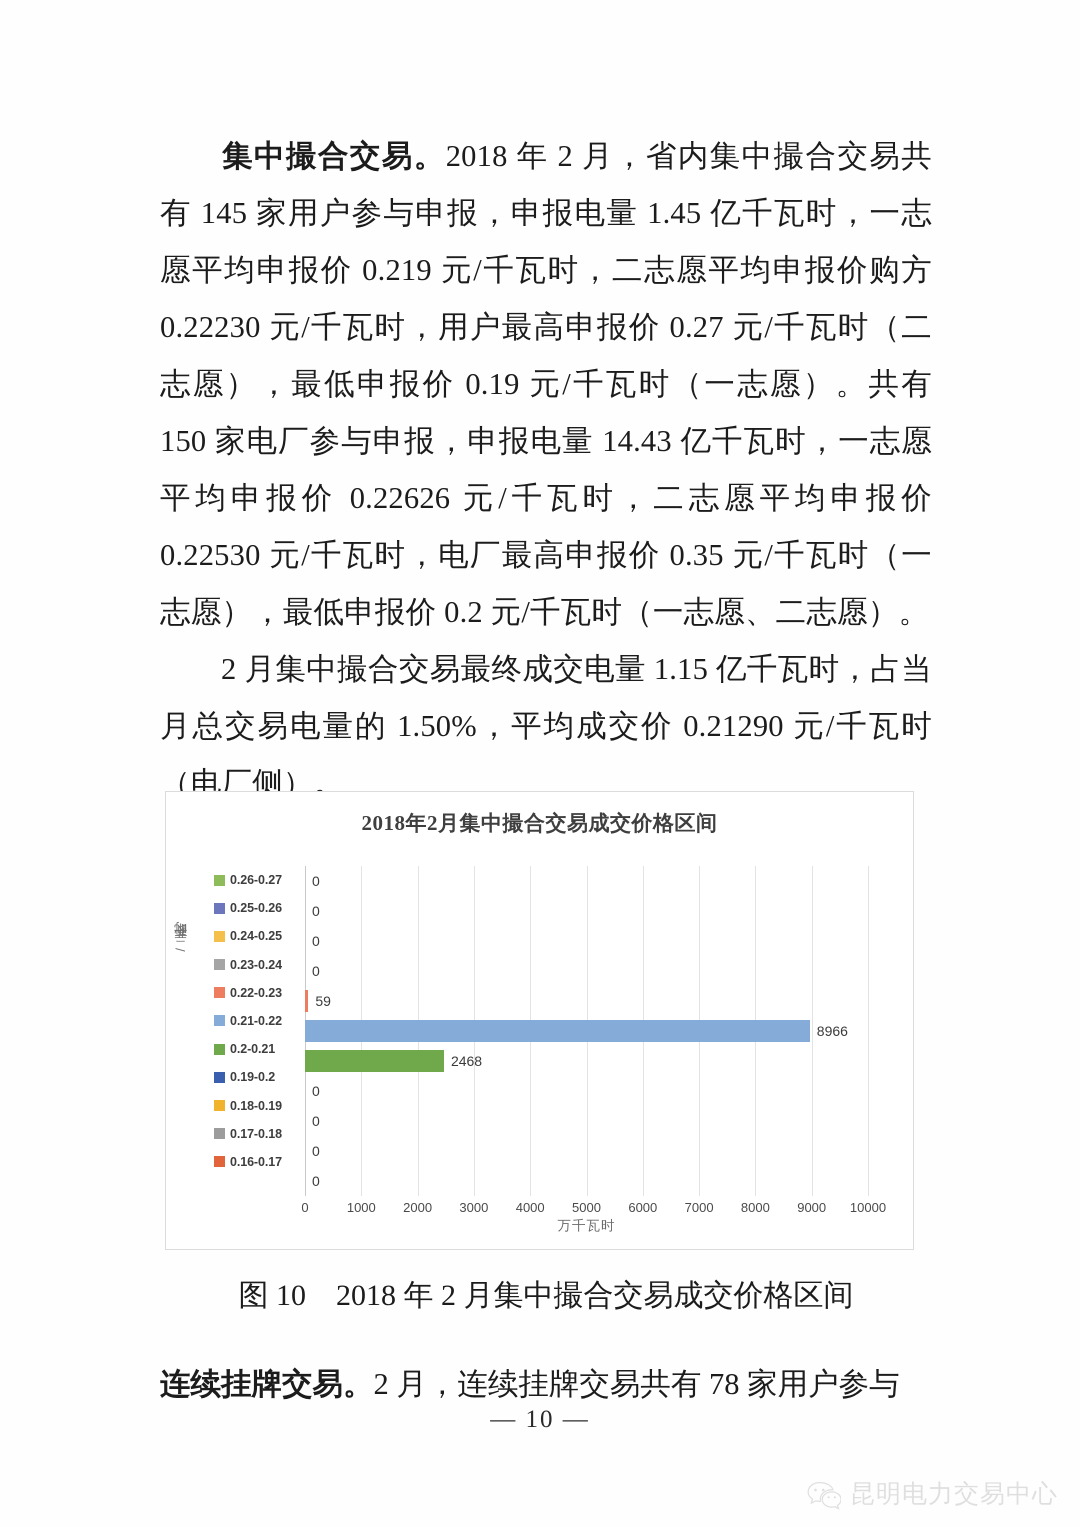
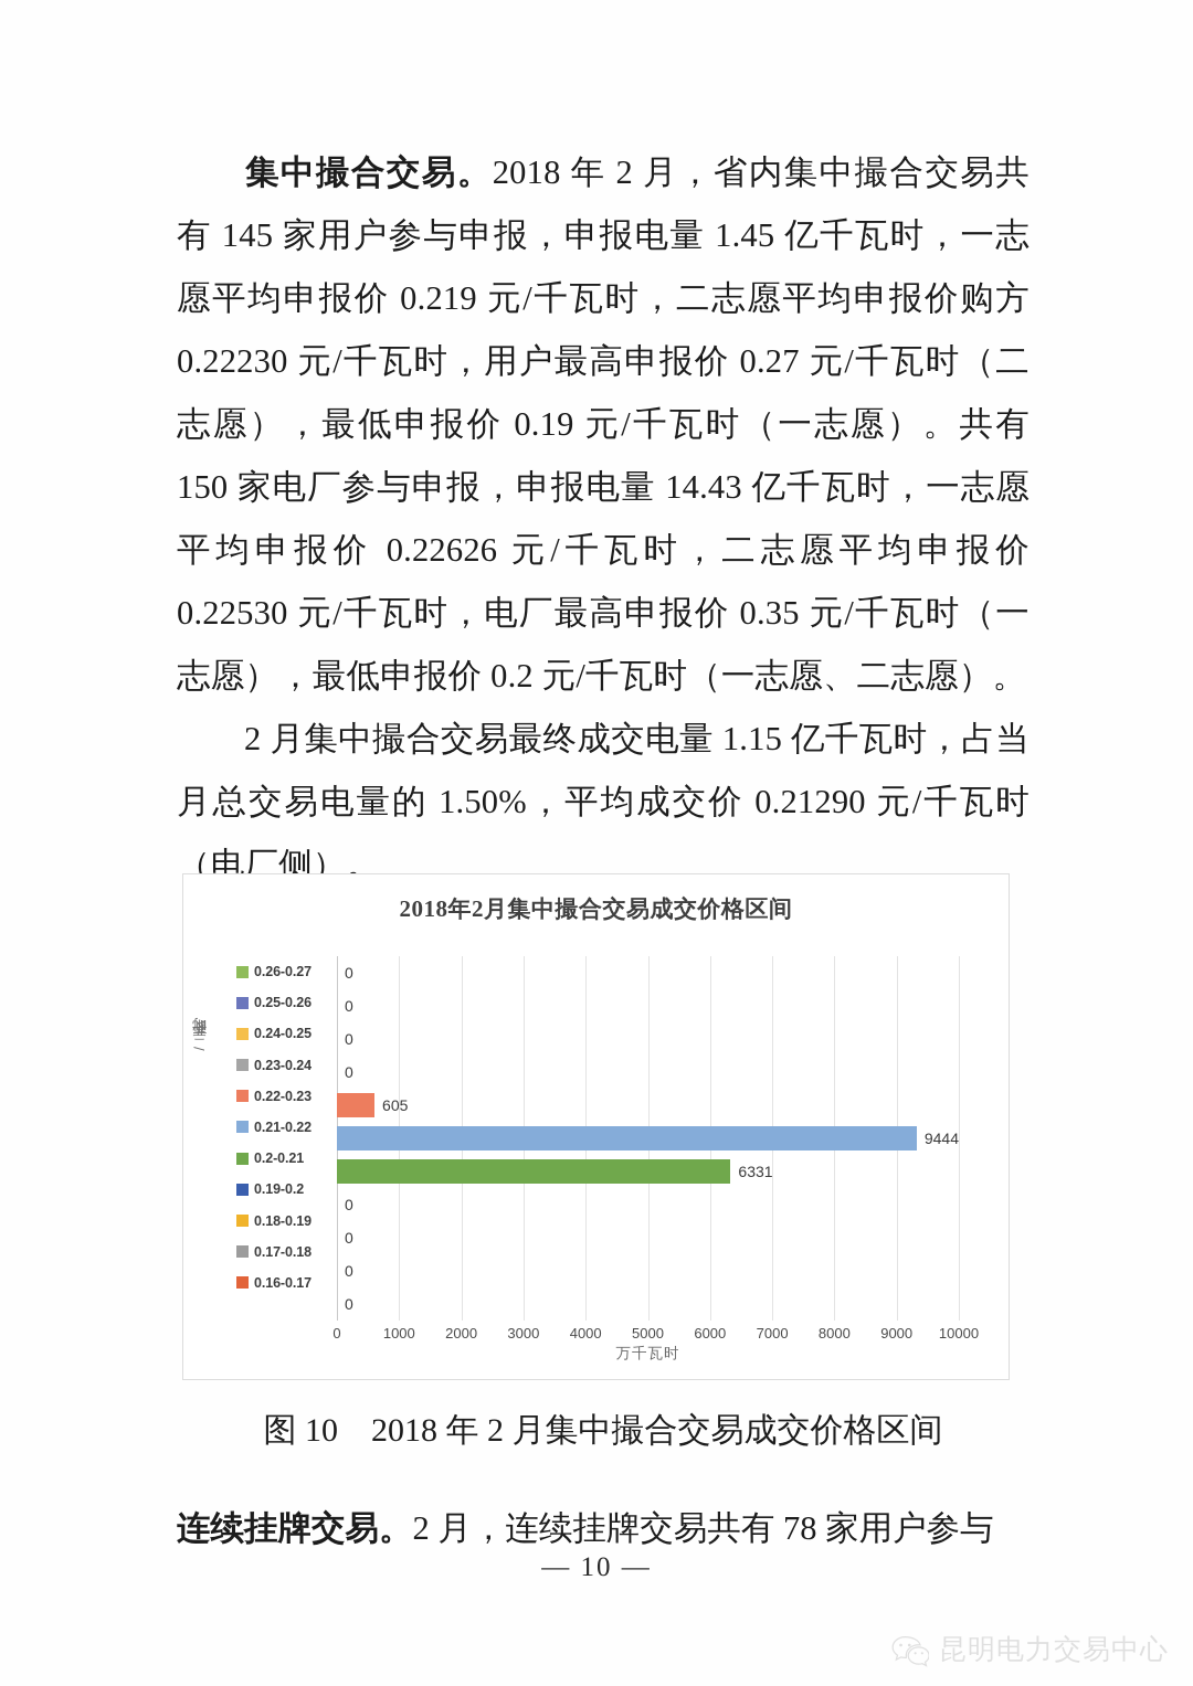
0.22-0.23: 59 -> 605
0.21-0.22: 8966 -> 9444
0.2-0.21: 2468 -> 6331
